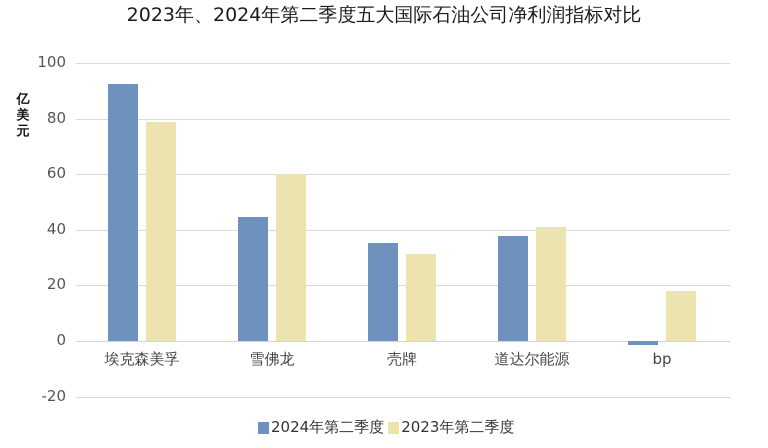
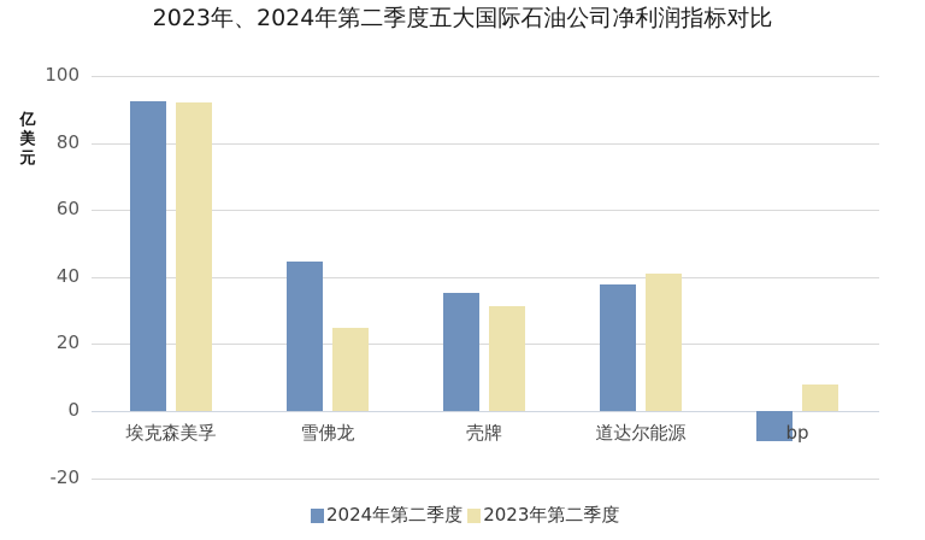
2023年第二季度/埃克森美孚: 79 -> 92
2023年第二季度/雪佛龙: 60 -> 25
2024年第二季度/bp: -2 -> -9
2023年第二季度/bp: 18 -> 8
